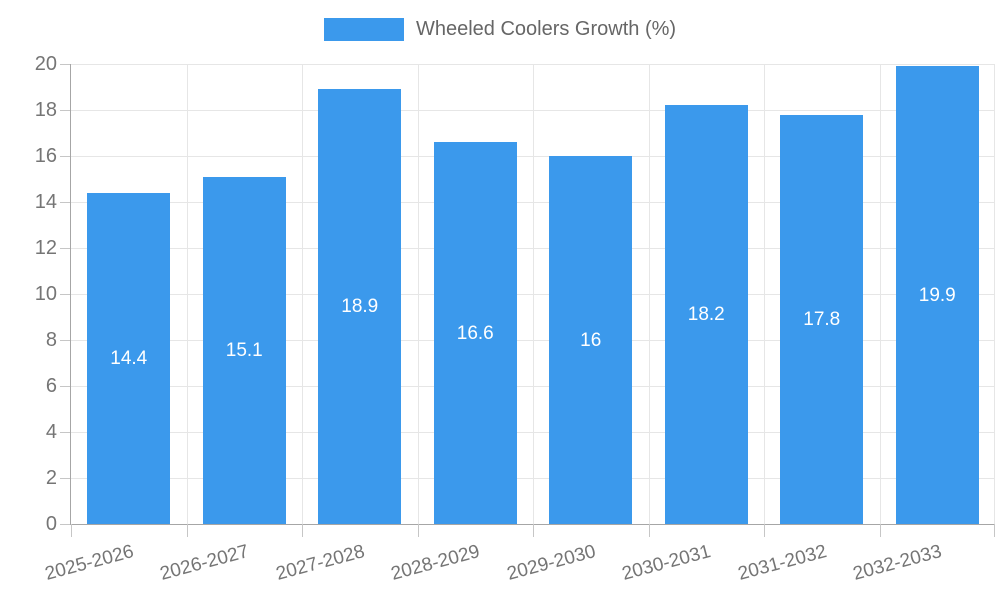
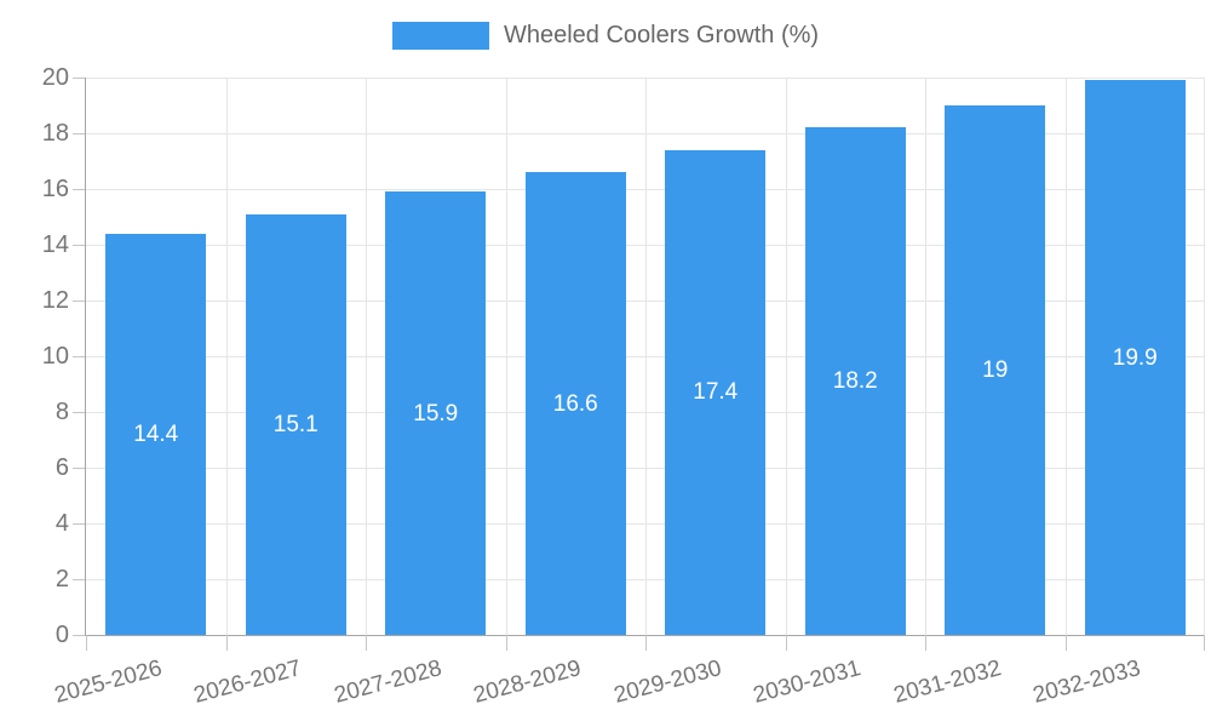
2027-2028: 18.9 -> 15.9
2029-2030: 16 -> 17.4
2031-2032: 17.8 -> 19
